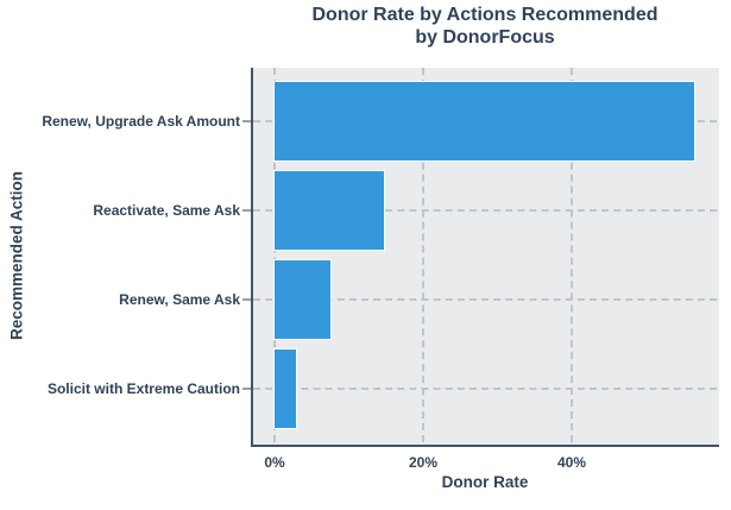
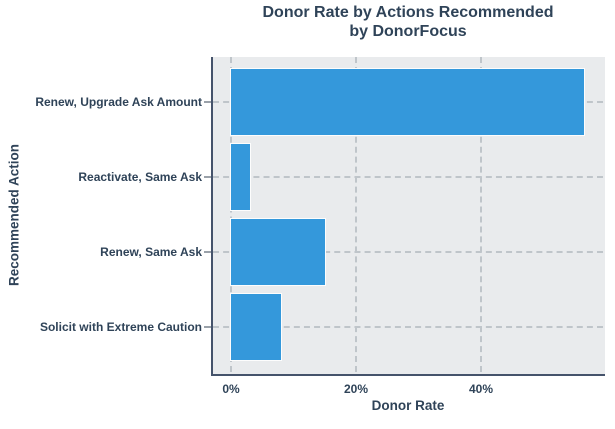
Reactivate, Same Ask: 15% -> 3%
Renew, Same Ask: 8% -> 15%
Solicit with Extreme Caution: 3% -> 8%
